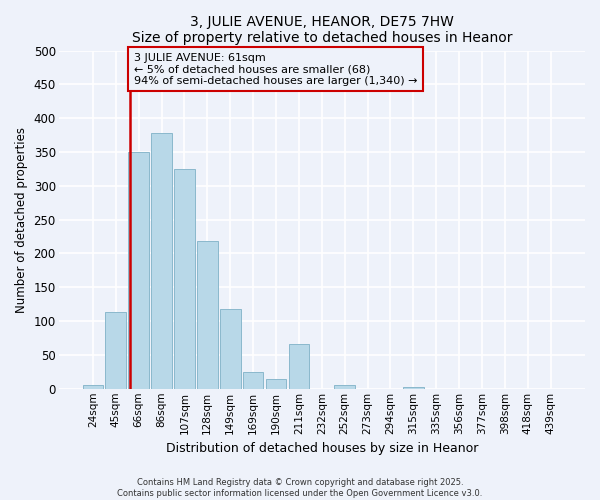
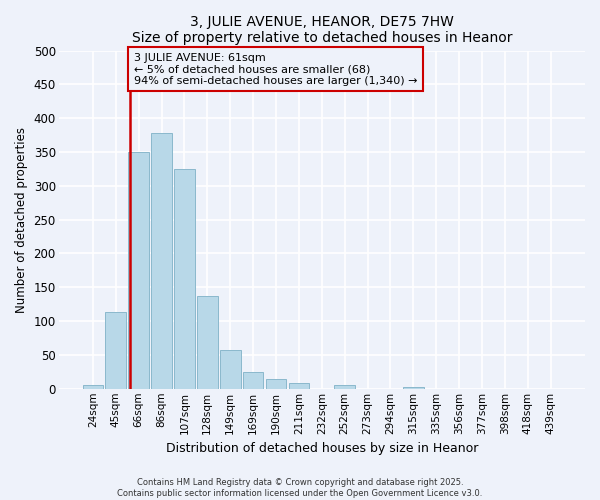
128sqm: 218 -> 137
149sqm: 118 -> 57
211sqm: 66 -> 8
